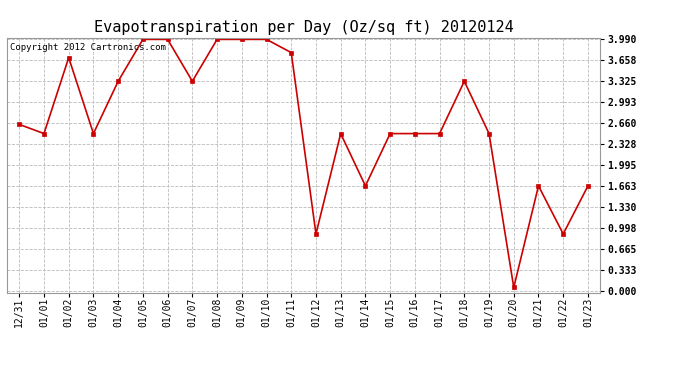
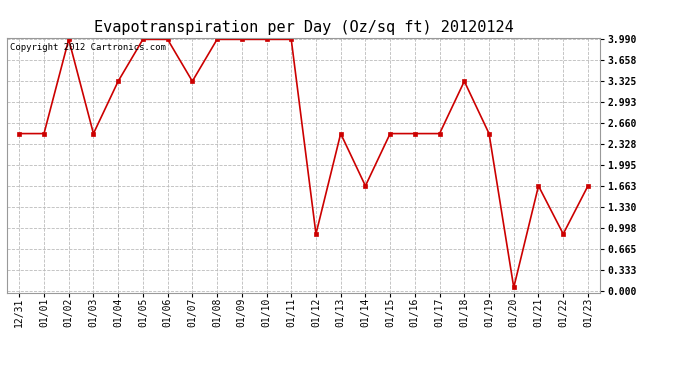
12/31: 2.64 -> 2.49
01/02: 3.70 -> 3.99
01/11: 3.78 -> 3.99
